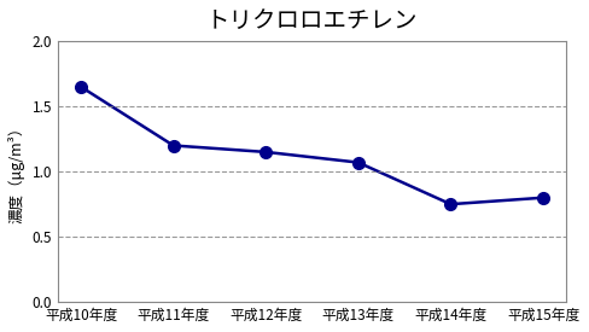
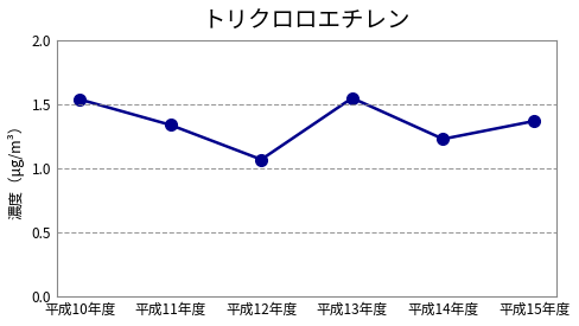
平成10年度: 1.65 -> 1.54
平成11年度: 1.20 -> 1.34
平成12年度: 1.15 -> 1.07
平成13年度: 1.07 -> 1.55
平成14年度: 0.75 -> 1.23
平成15年度: 0.80 -> 1.37
